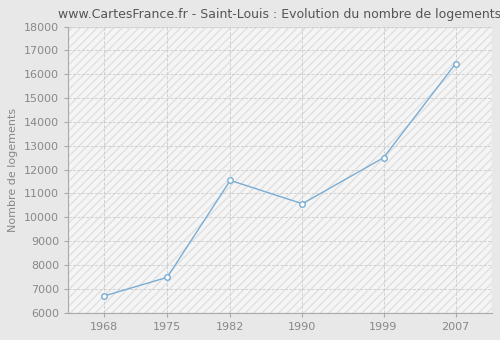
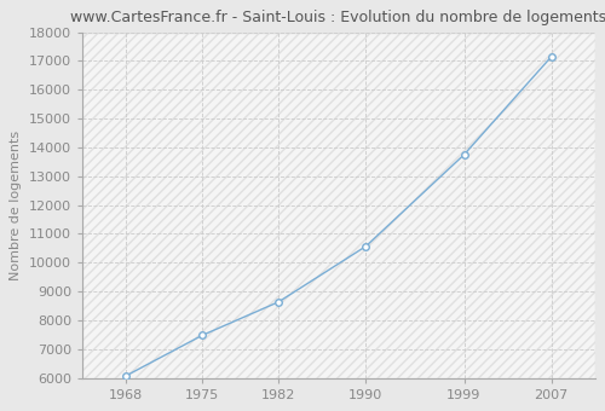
1968: 6700 -> 6070
1982: 11550 -> 8640
1999: 12500 -> 13750
2007: 16450 -> 17150
